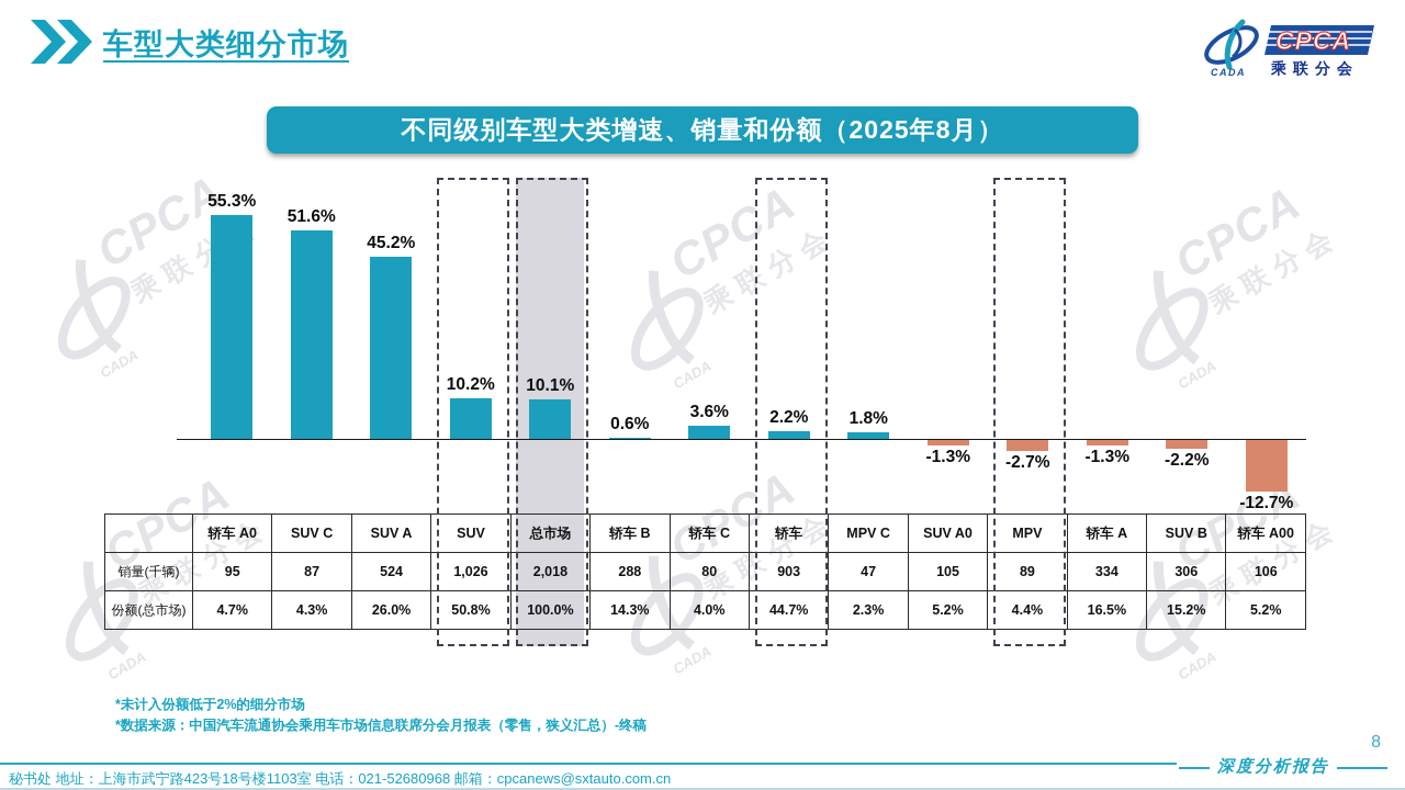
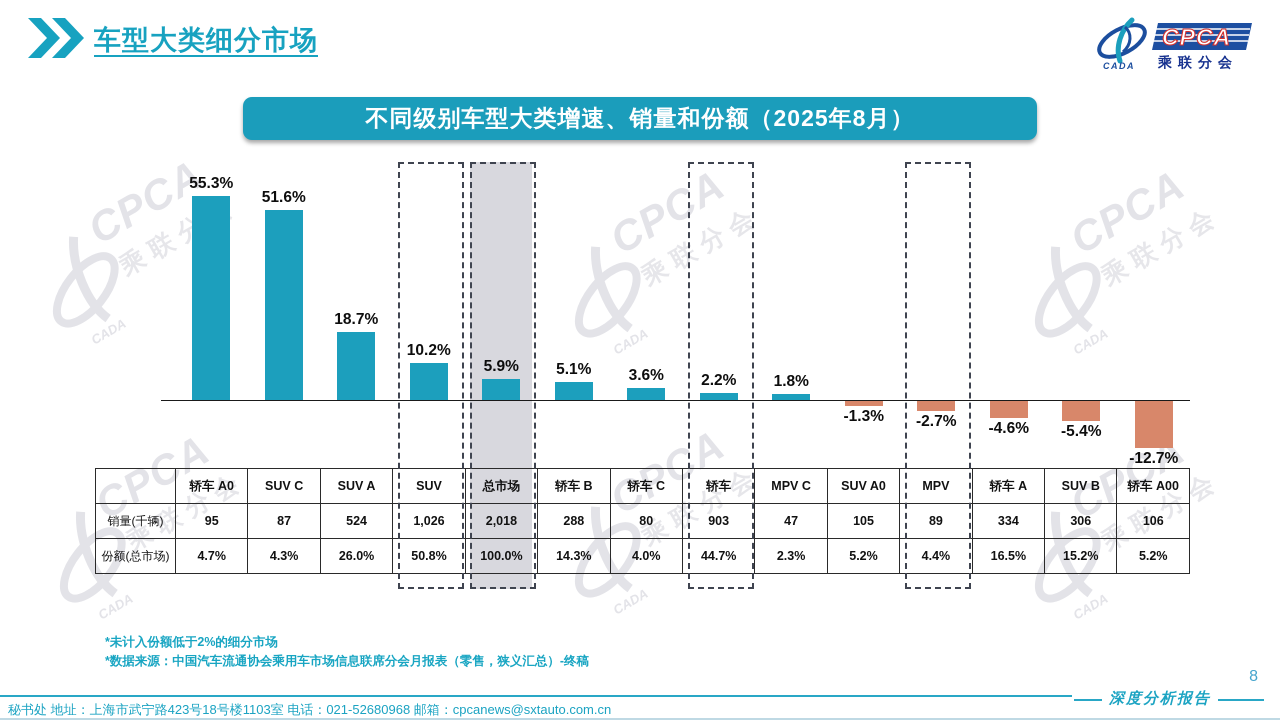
SUV A: 45.2% -> 18.7%
总市场: 10.1% -> 5.9%
轿车 B: 0.6% -> 5.1%
轿车 A: -1.3% -> -4.6%
SUV B: -2.2% -> -5.4%
